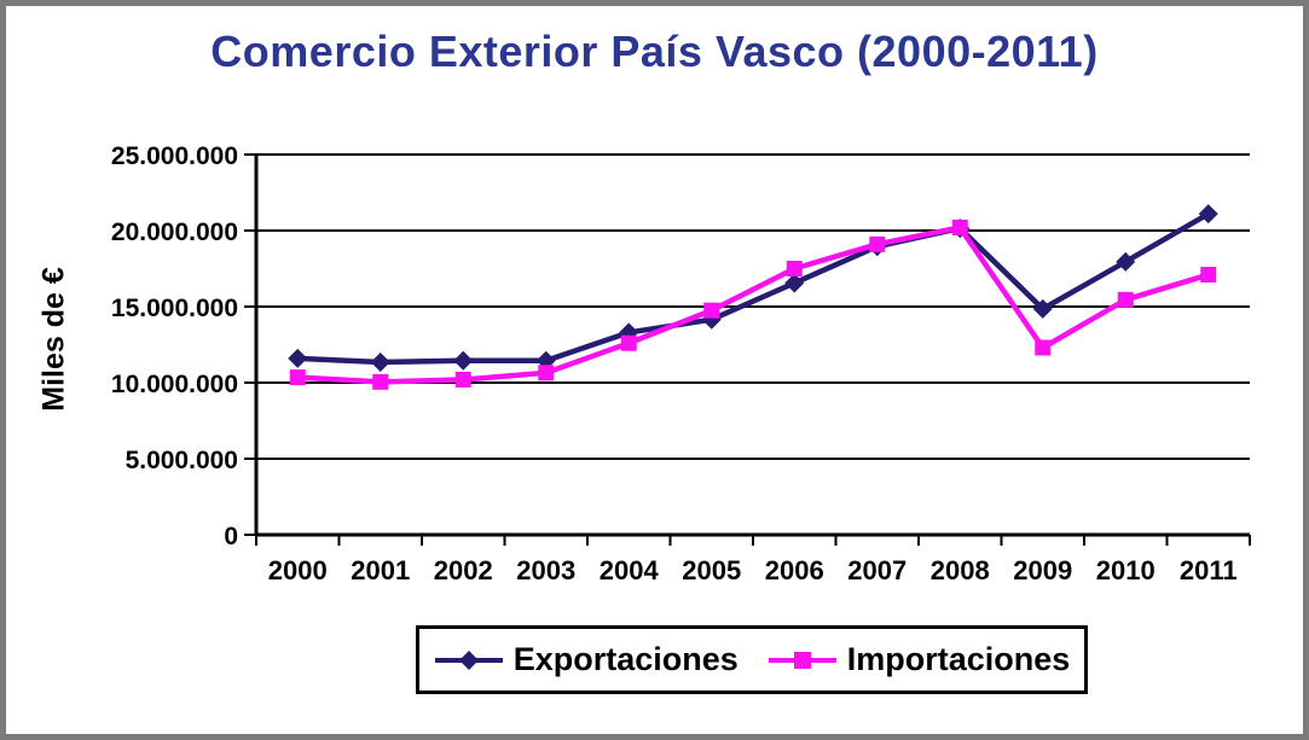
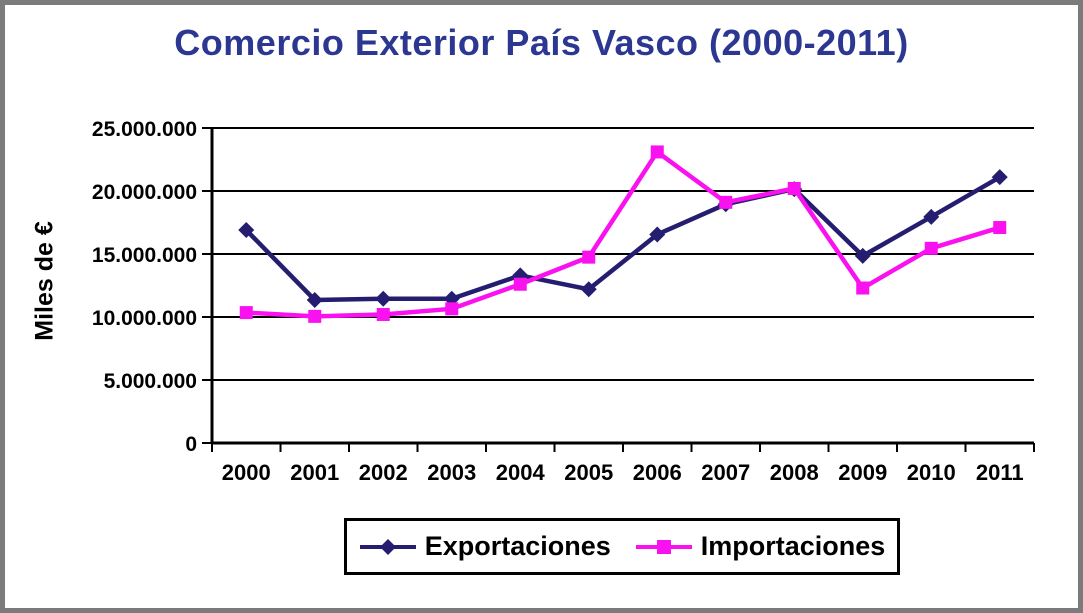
Exportaciones/2000: 11600000 -> 16900000
Exportaciones/2005: 14200000 -> 12200000
Importaciones/2006: 17500000 -> 23100000
